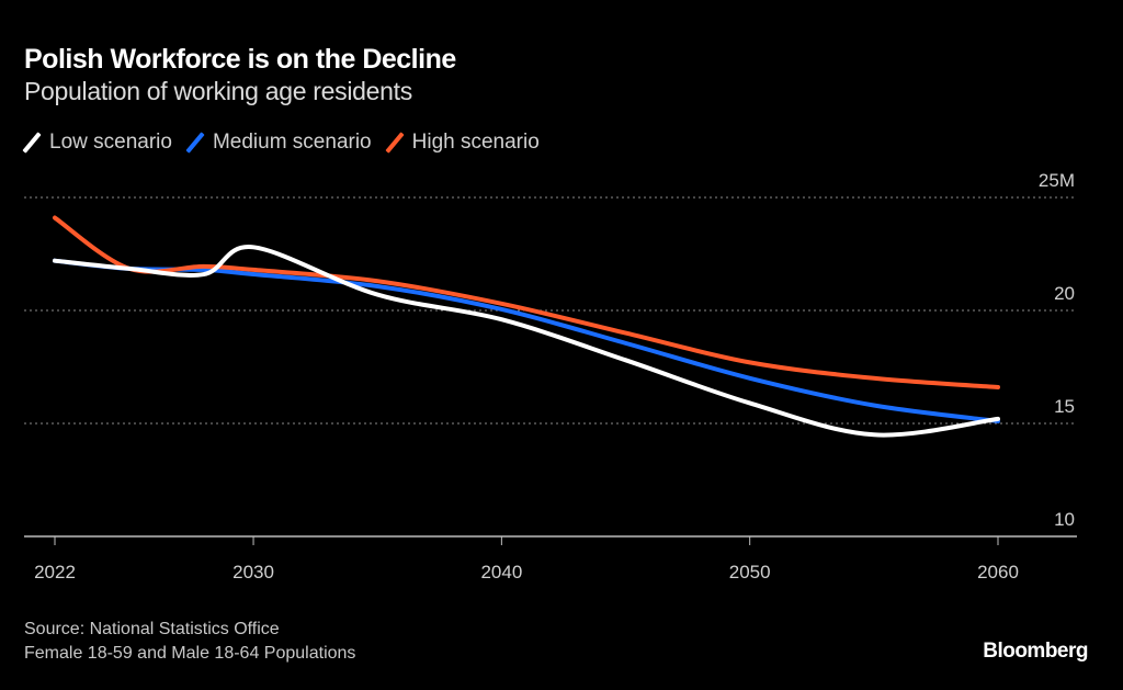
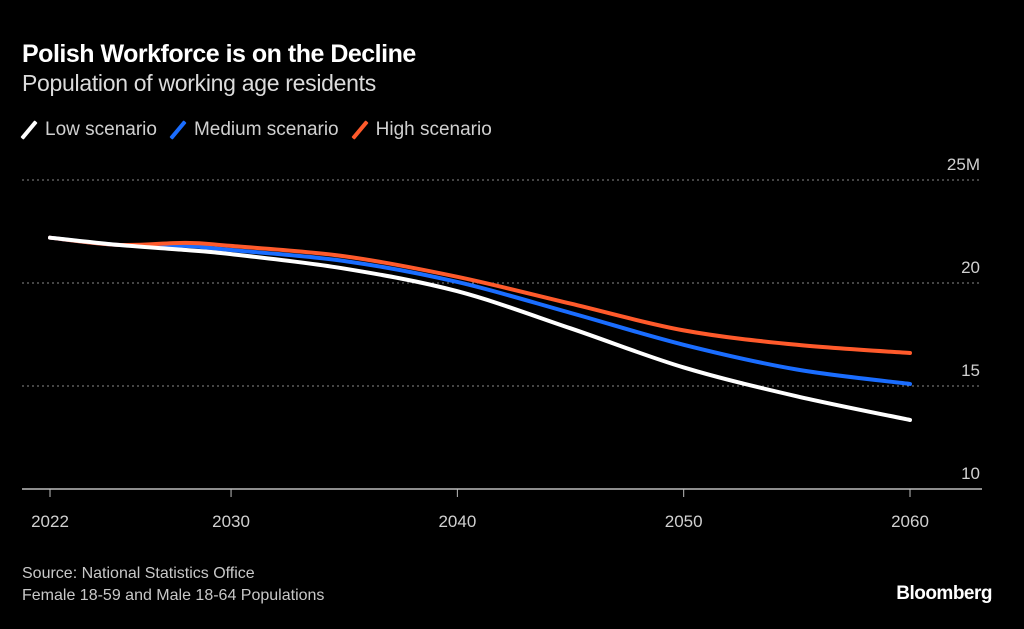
High scenario/2022: 24.1M -> 22.2M
Low scenario/2030: 22.8M -> 21.4M
Low scenario/2060: 15.2M -> 13.3M
